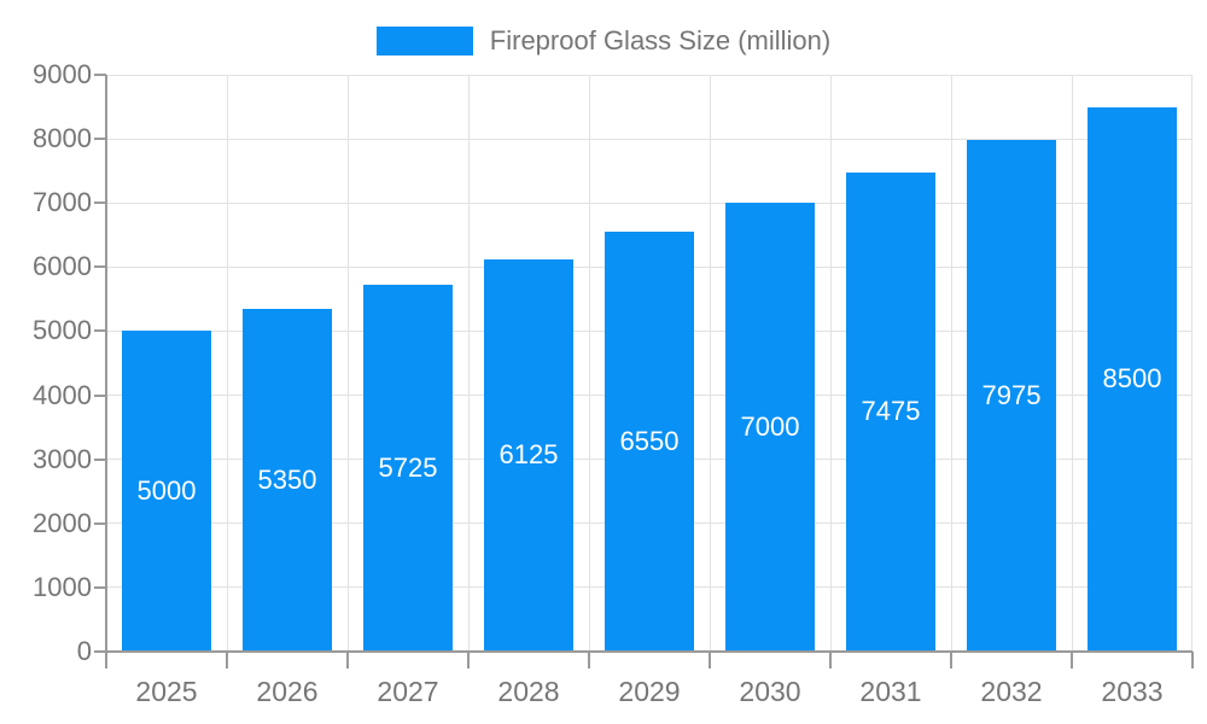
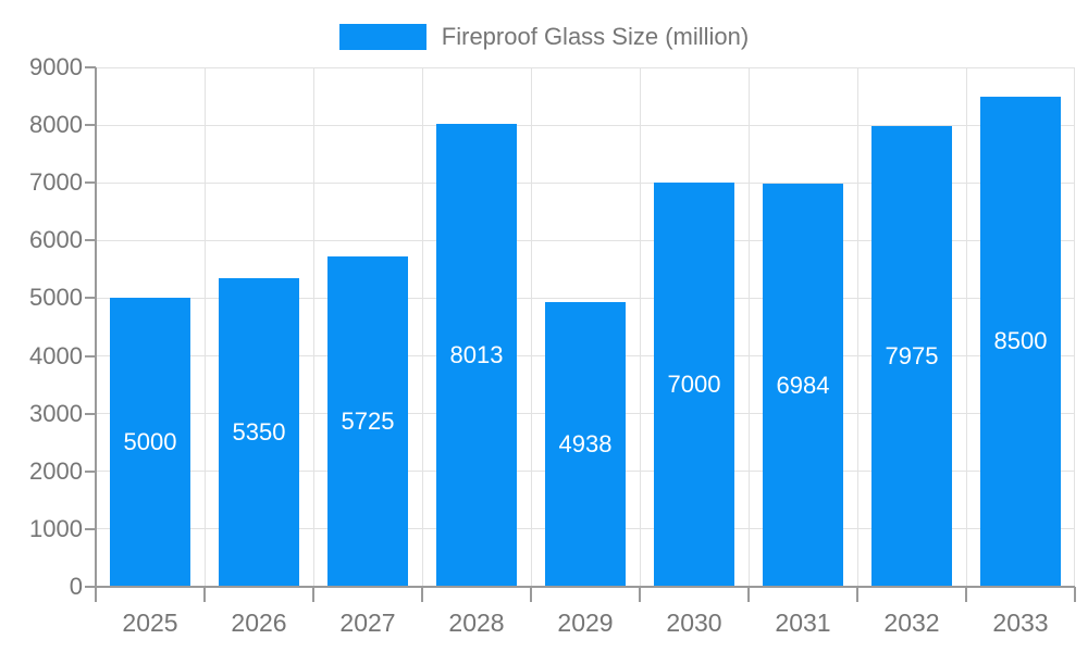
2028: 6125 -> 8013
2029: 6550 -> 4938
2031: 7475 -> 6984
